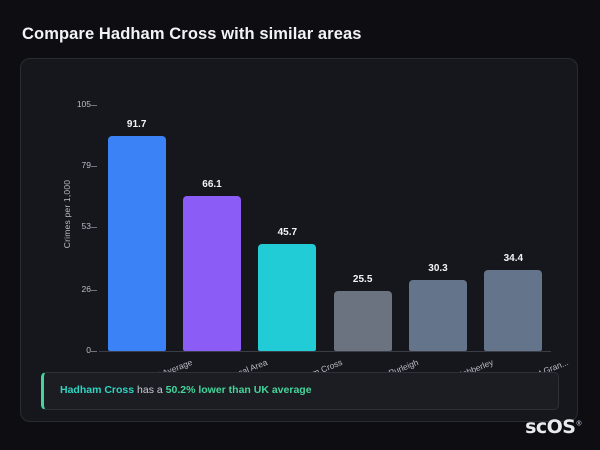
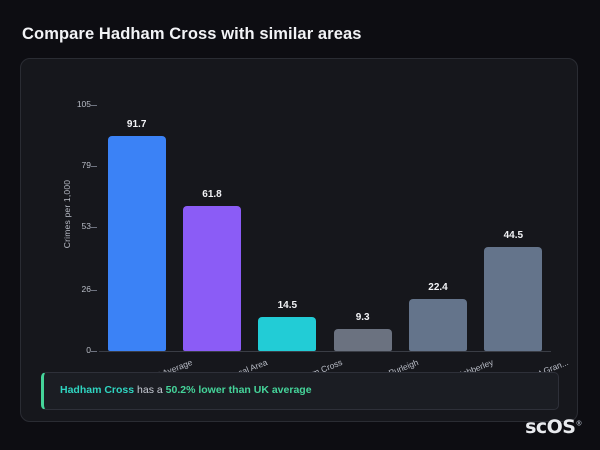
Local Area: 66.1 -> 61.8
Hadham Cross: 45.7 -> 14.5
Purleigh: 25.5 -> 9.3
Mobberley: 30.3 -> 22.4
Great Gran...: 34.4 -> 44.5
